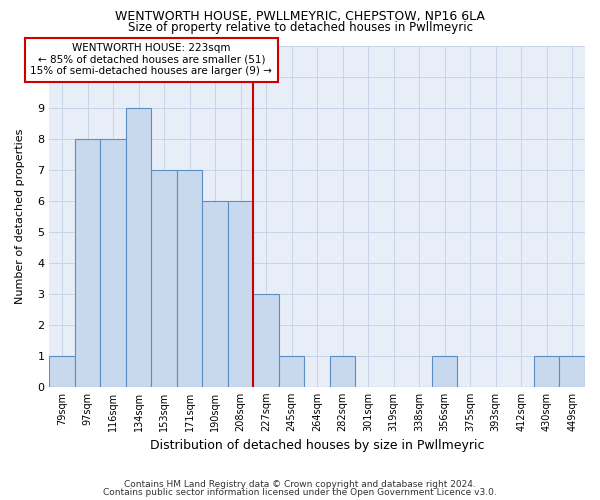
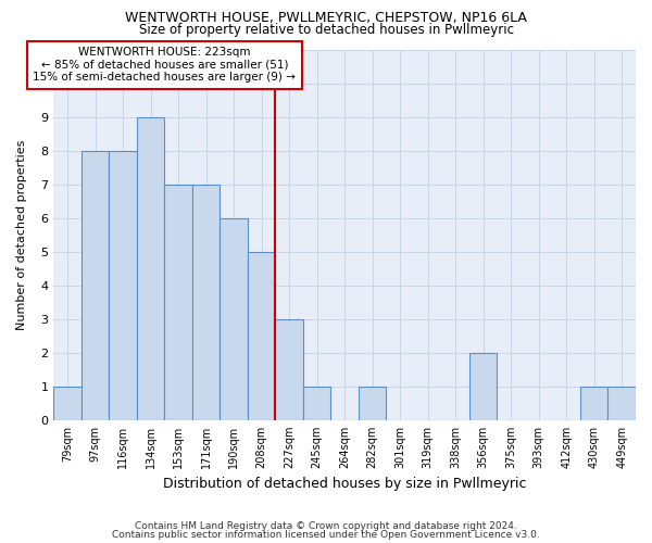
208sqm: 6 -> 5
356sqm: 1 -> 2
